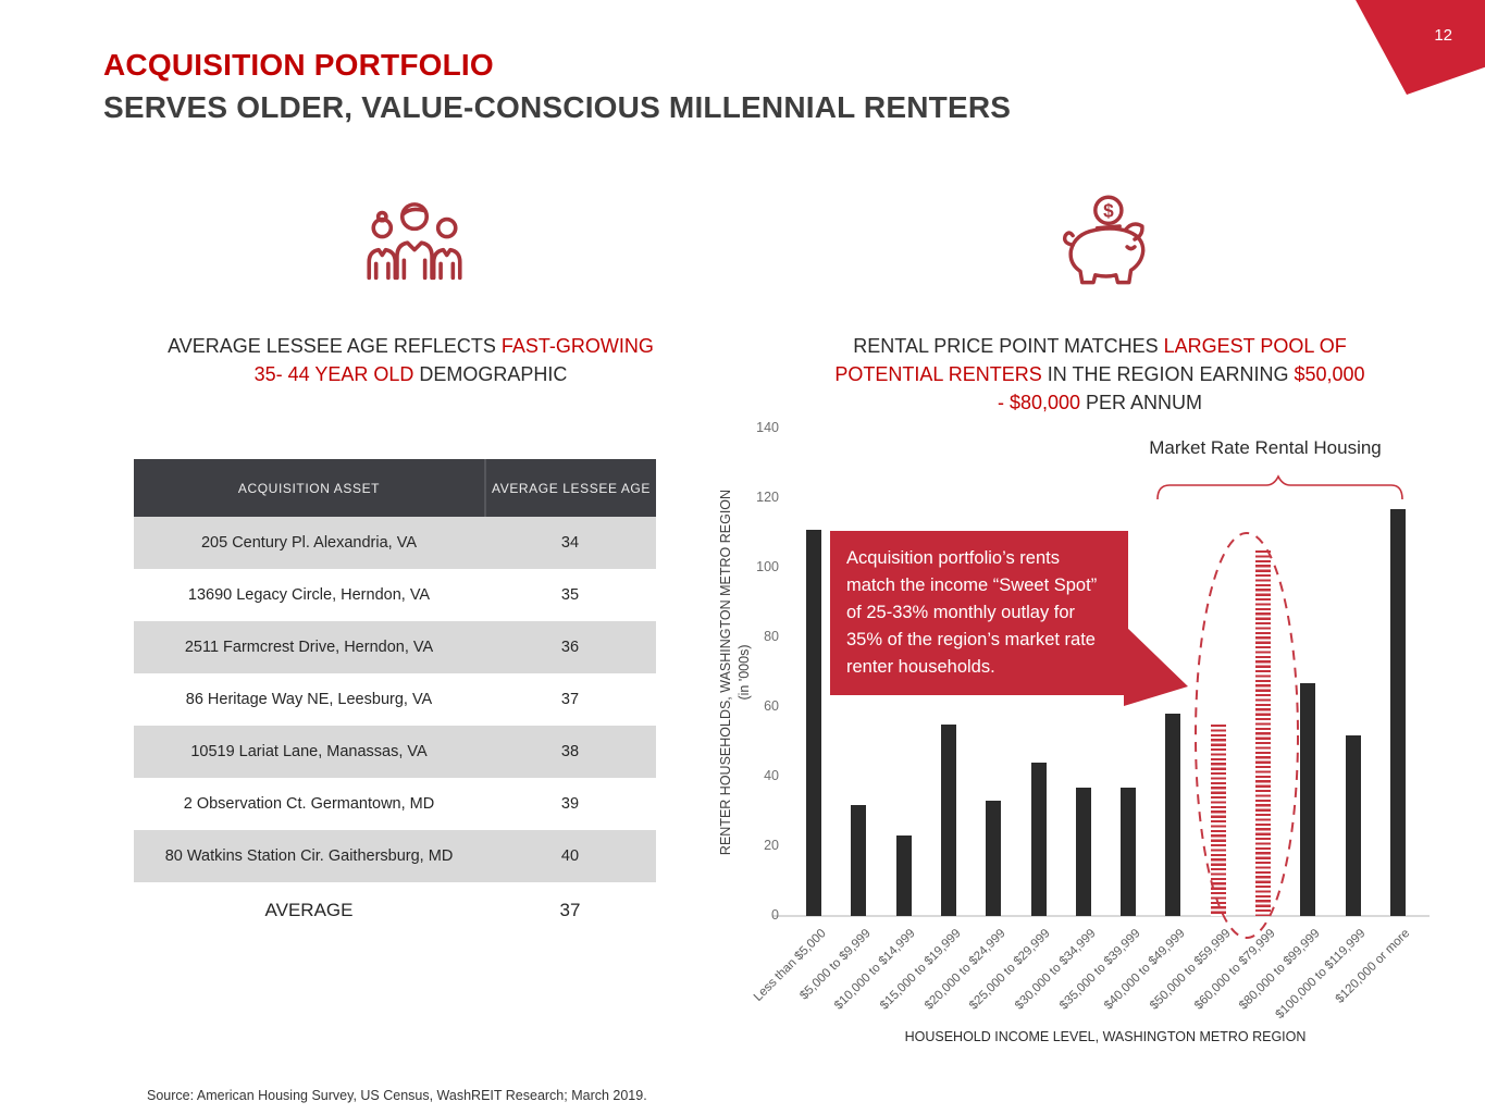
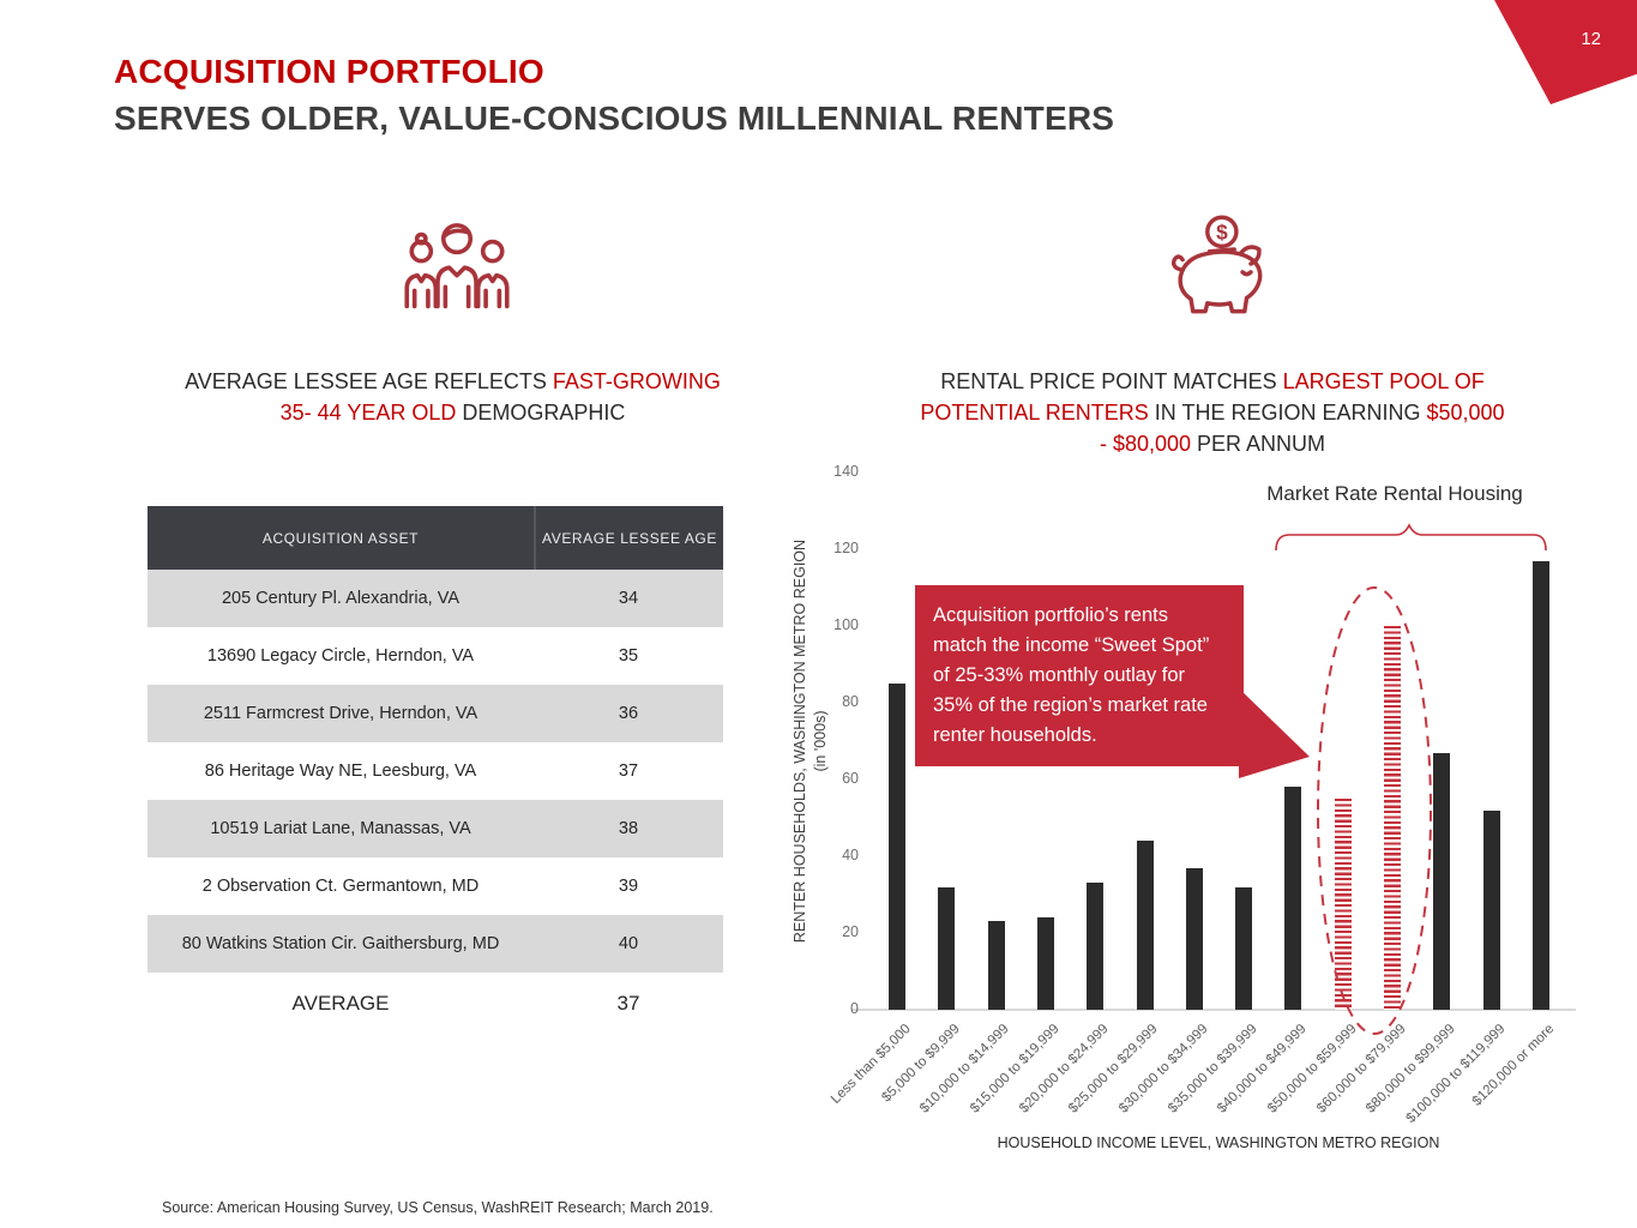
Less than $5,000: 111 -> 85
$15,000 to $19,999: 55 -> 24
$35,000 to $39,999: 37 -> 32
$60,000 to $79,999: 105 -> 100
